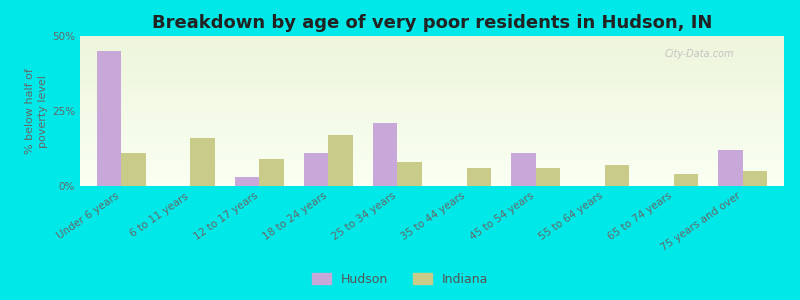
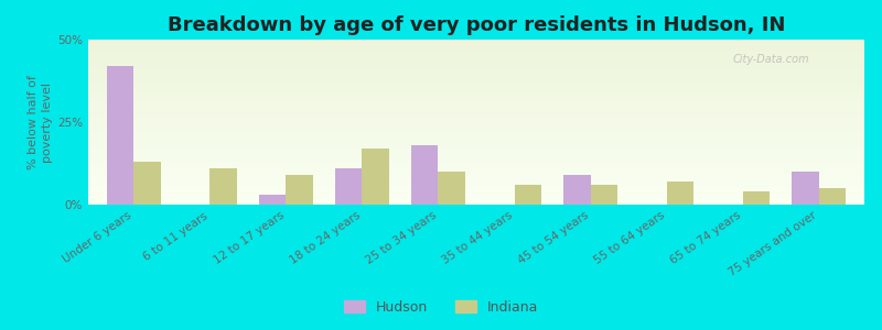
Hudson/Under 6 years: 45% -> 42%
Indiana/Under 6 years: 11% -> 13%
Indiana/6 to 11 years: 16% -> 11%
Hudson/25 to 34 years: 21% -> 18%
Indiana/25 to 34 years: 8% -> 10%
Hudson/45 to 54 years: 11% -> 9%
Hudson/75 years and over: 12% -> 10%
